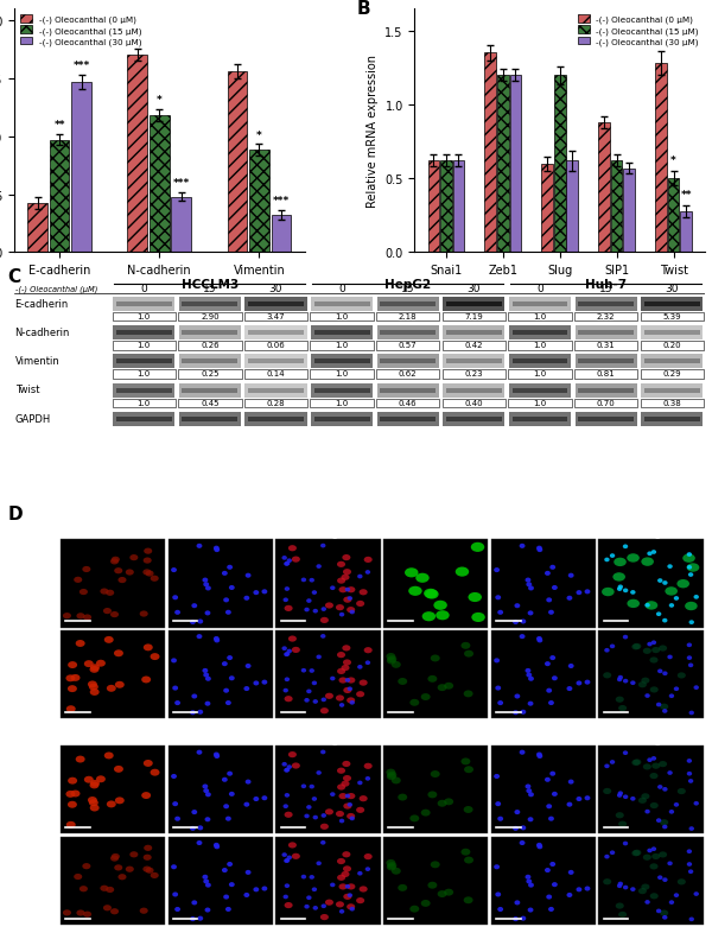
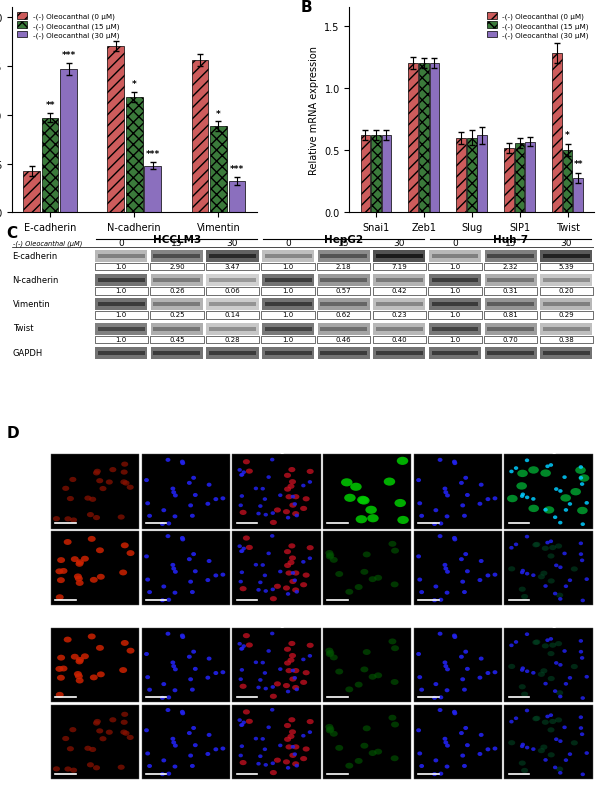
-(-) Oleocanthal (0 μM)/Zeb1: 1.35 -> 1.20
-(-) Oleocanthal (15 μM)/Slug: 1.20 -> 0.60
-(-) Oleocanthal (0 μM)/SIP1: 0.88 -> 0.52
-(-) Oleocanthal (15 μM)/SIP1: 0.62 -> 0.56
